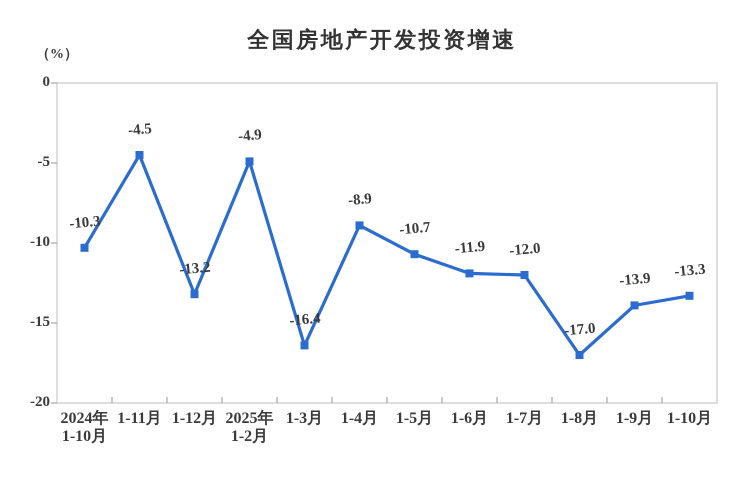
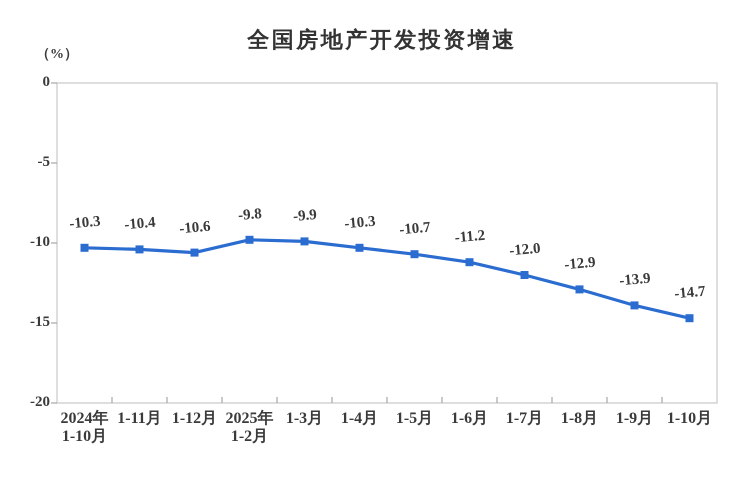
1-11月: -4.5 -> -10.4
1-12月: -13.2 -> -10.6
2025年 1-2月: -4.9 -> -9.8
1-3月: -16.4 -> -9.9
1-4月: -8.9 -> -10.3
1-6月: -11.9 -> -11.2
1-8月: -17.0 -> -12.9
1-10月: -13.3 -> -14.7
